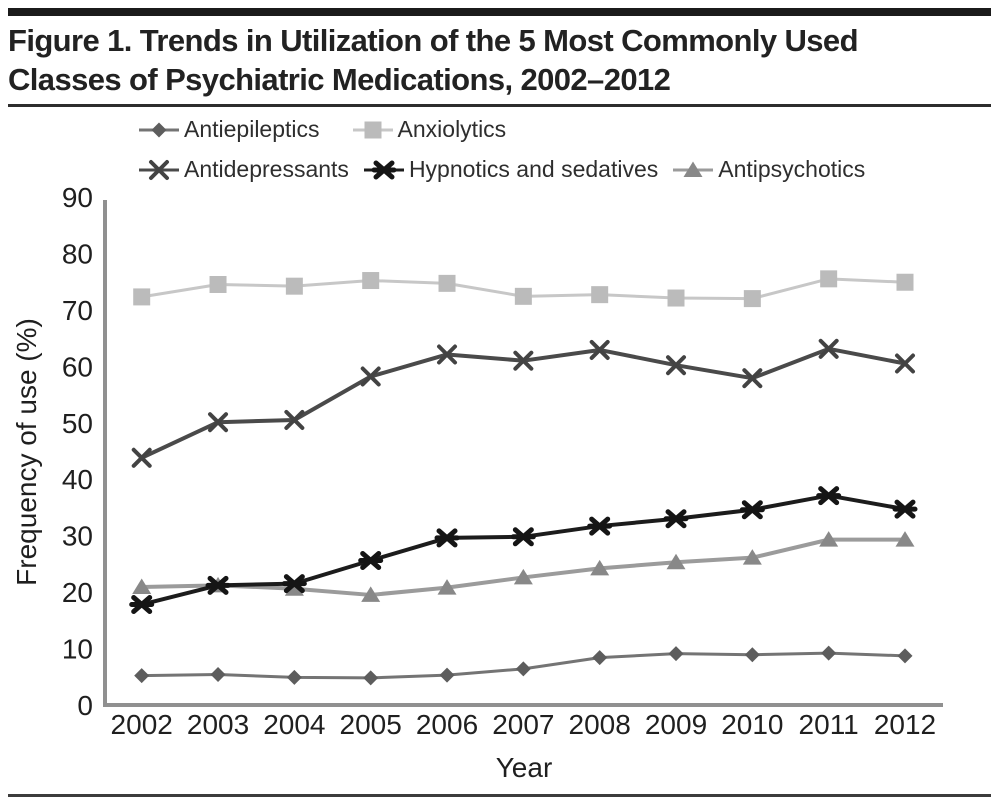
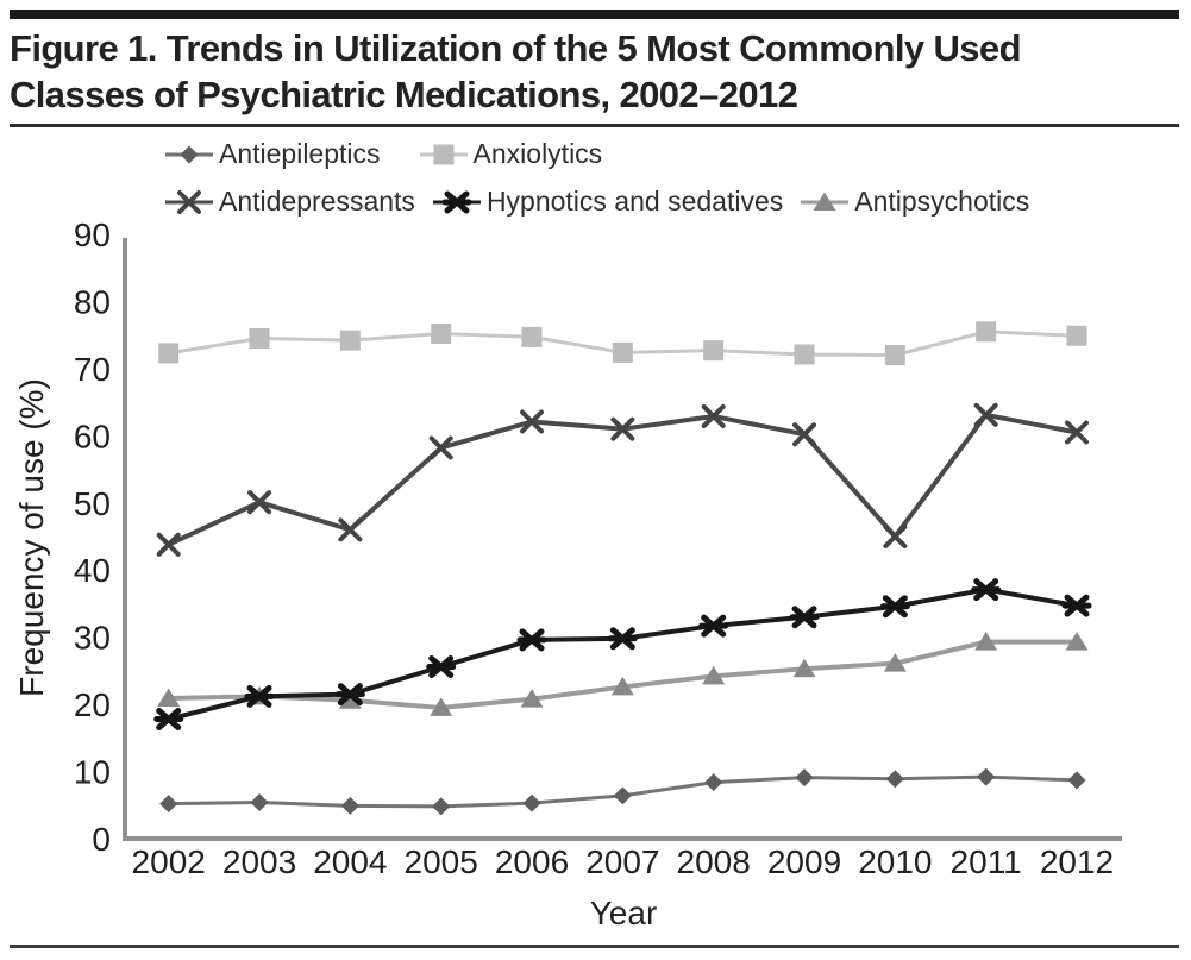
Antidepressants/2004: 50 -> 46
Antidepressants/2010: 58 -> 45
